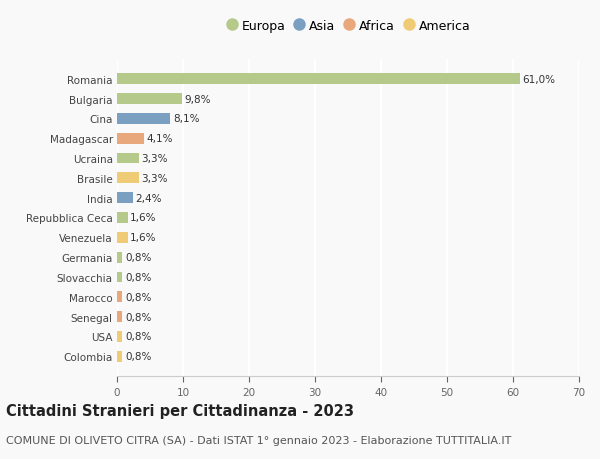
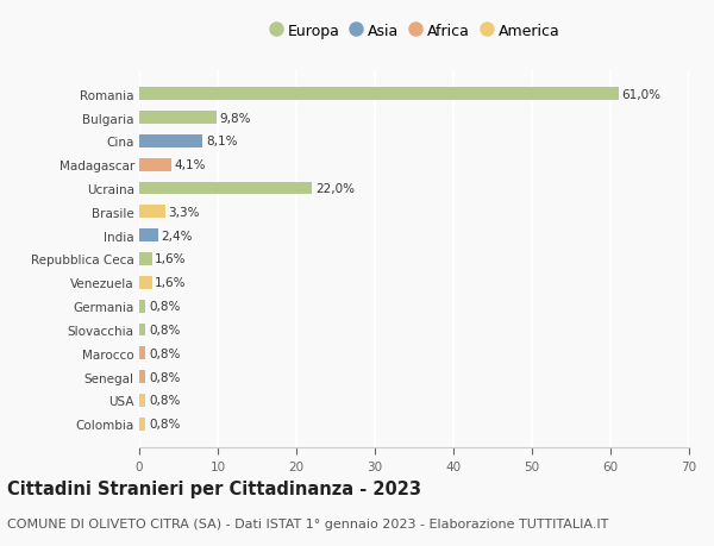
Ucraina: 3,3% -> 22,0%
